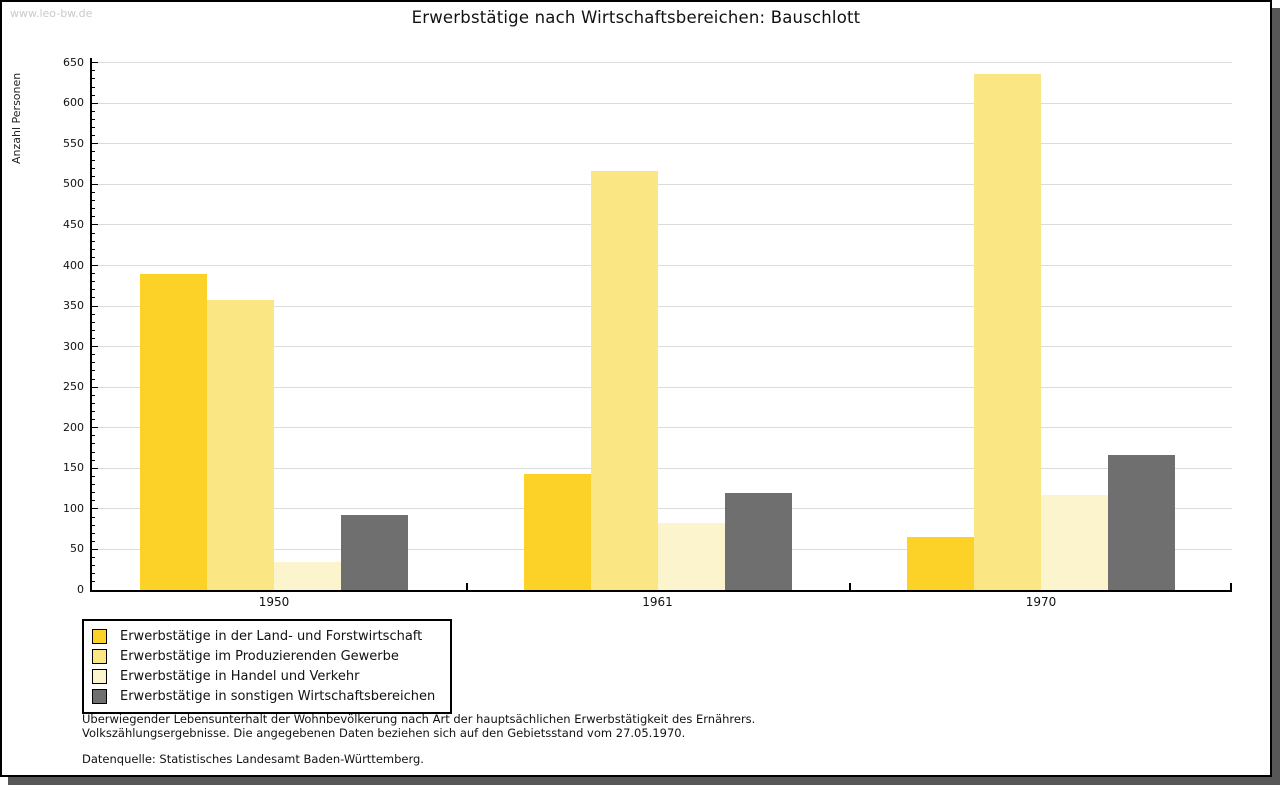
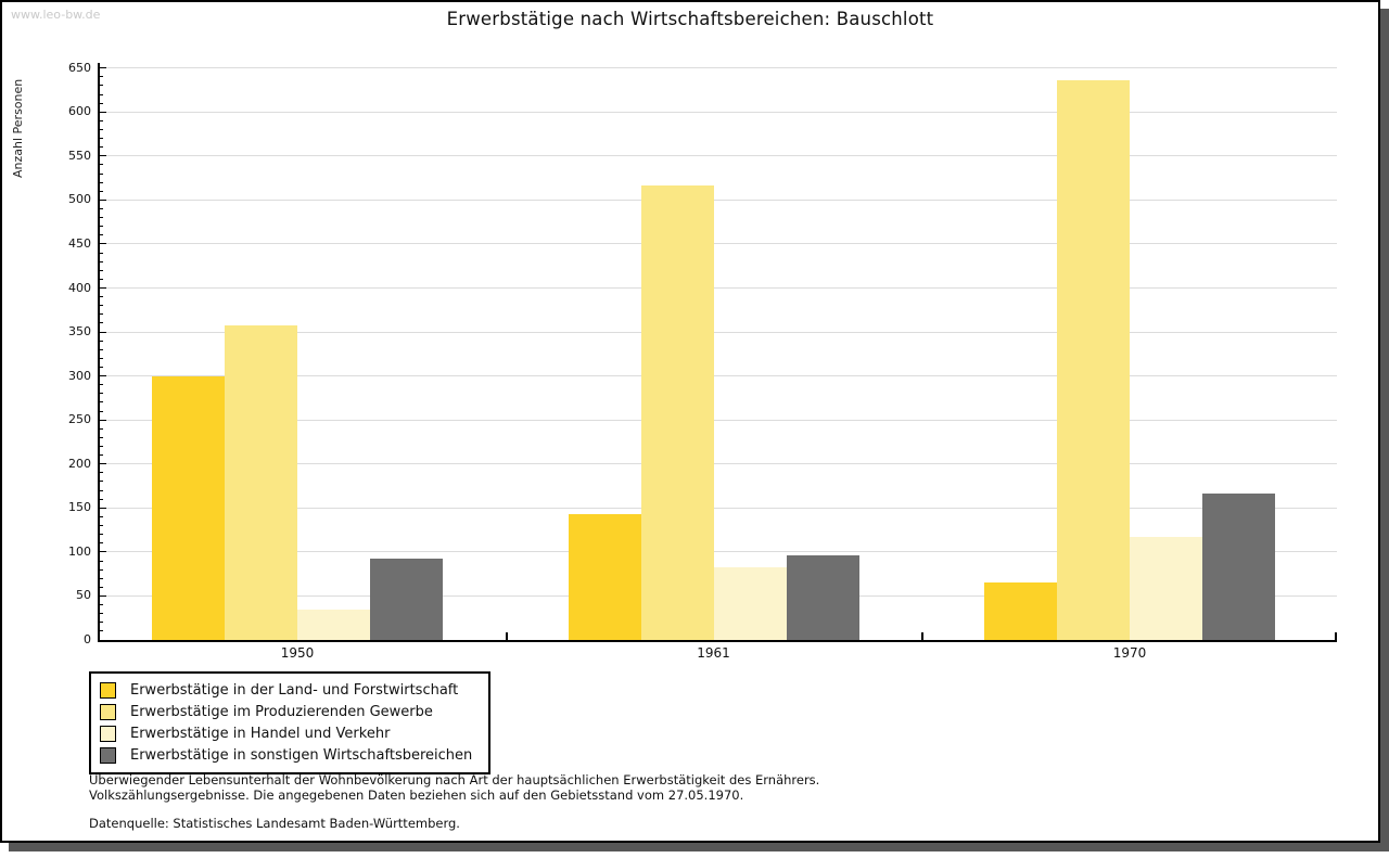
Erwerbstätige in der Land- und Forstwirtschaft/1950: 390 -> 300
Erwerbstätige in sonstigen Wirtschaftsbereichen/1961: 120 -> 100
